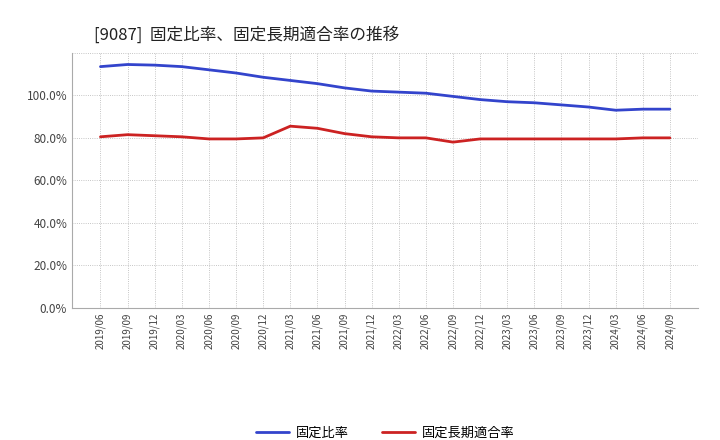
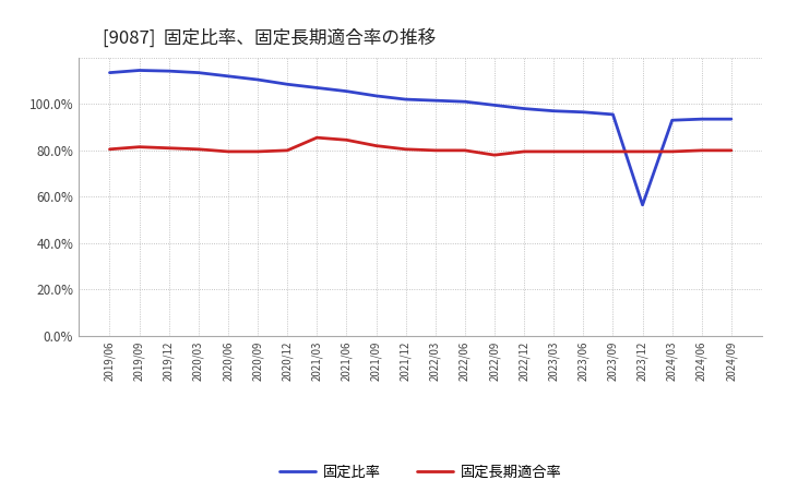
固定比率/2023/12: 94.5% -> 56.5%
